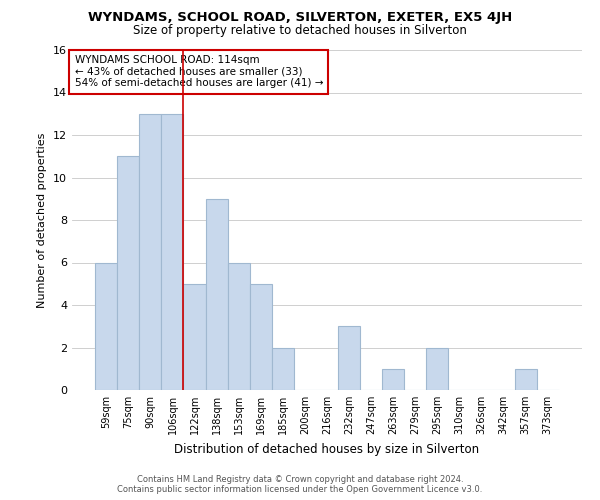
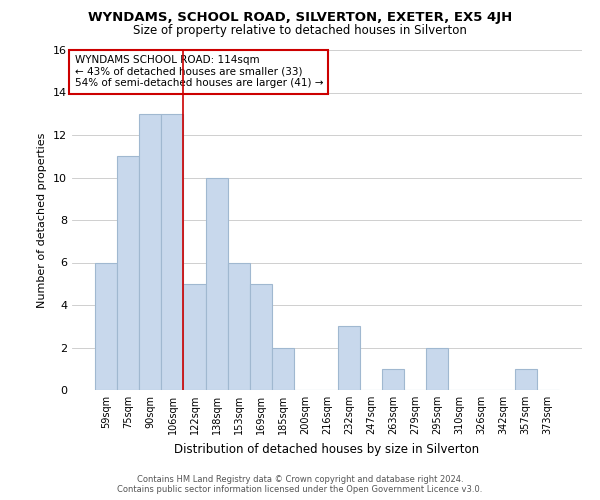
138sqm: 9 -> 10
